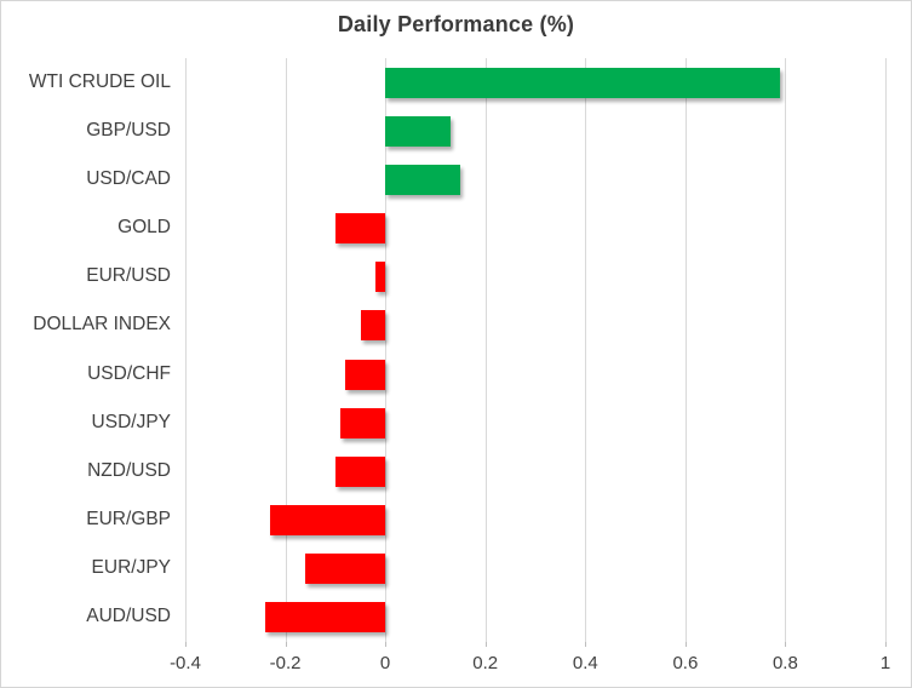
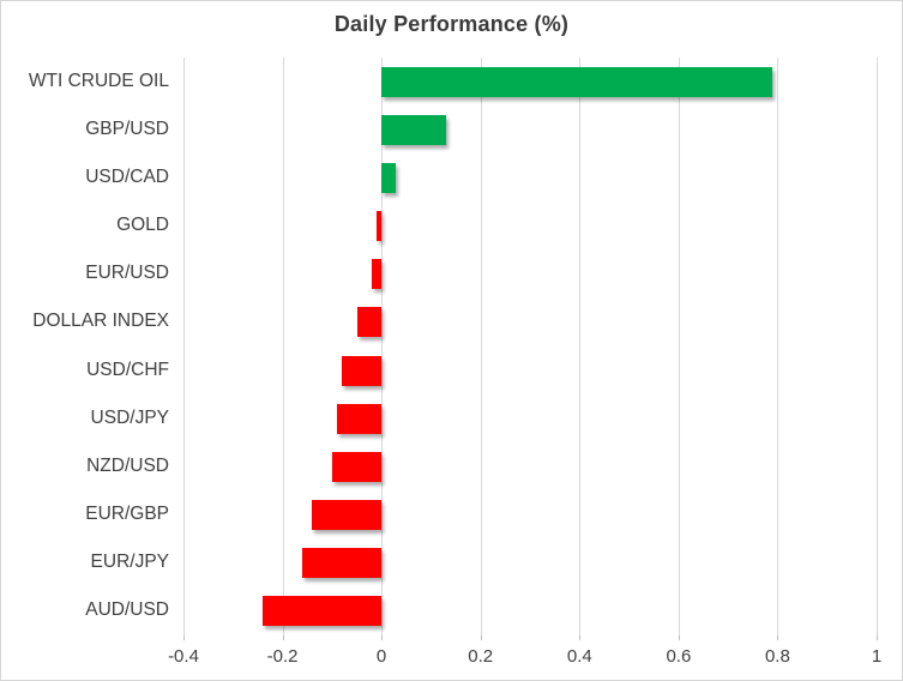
USD/CAD: 0.15 -> 0.03
GOLD: -0.10 -> -0.01
EUR/GBP: -0.23 -> -0.14
